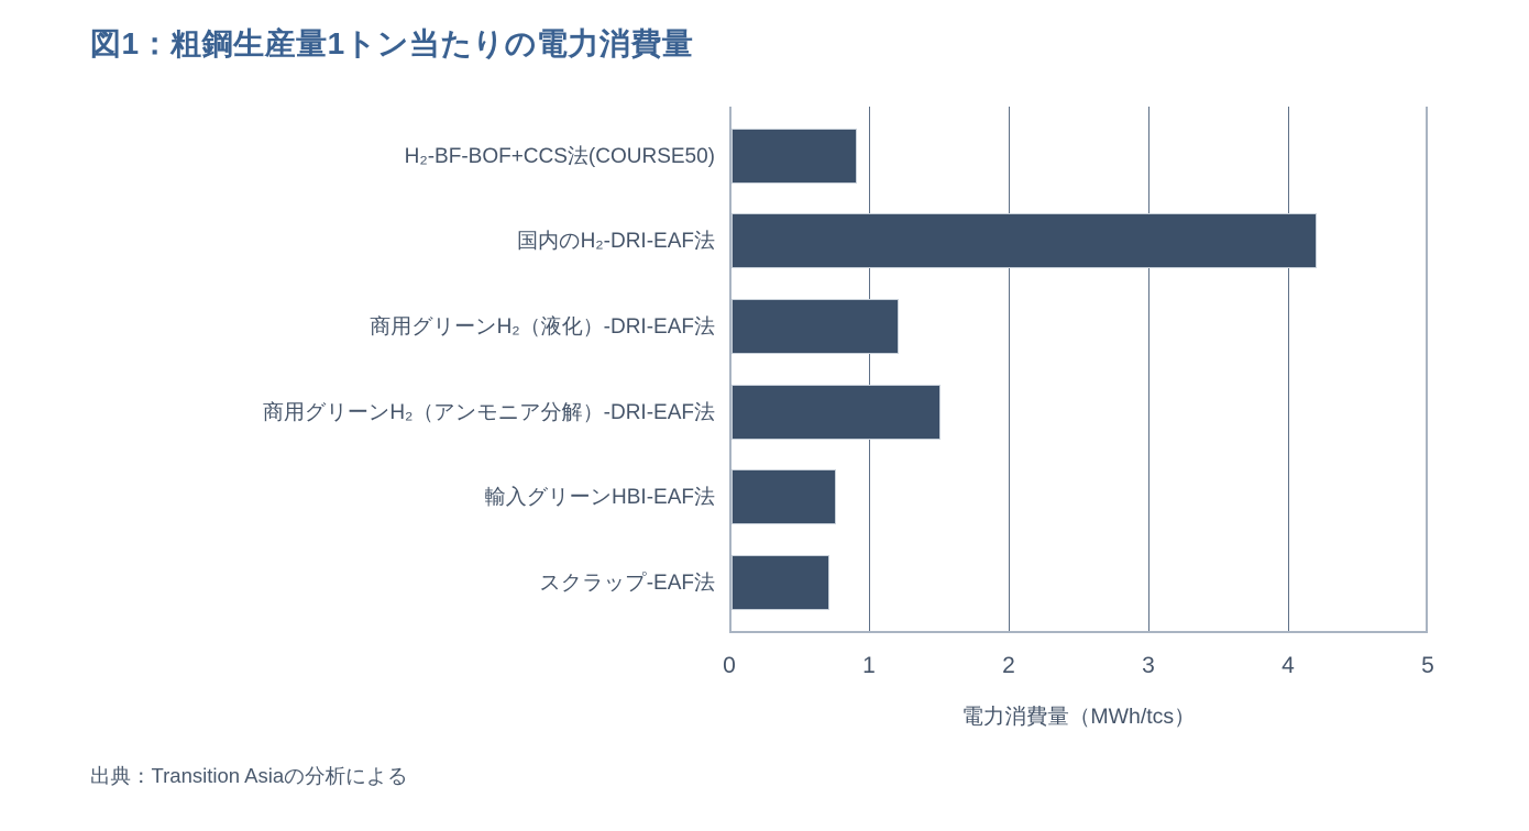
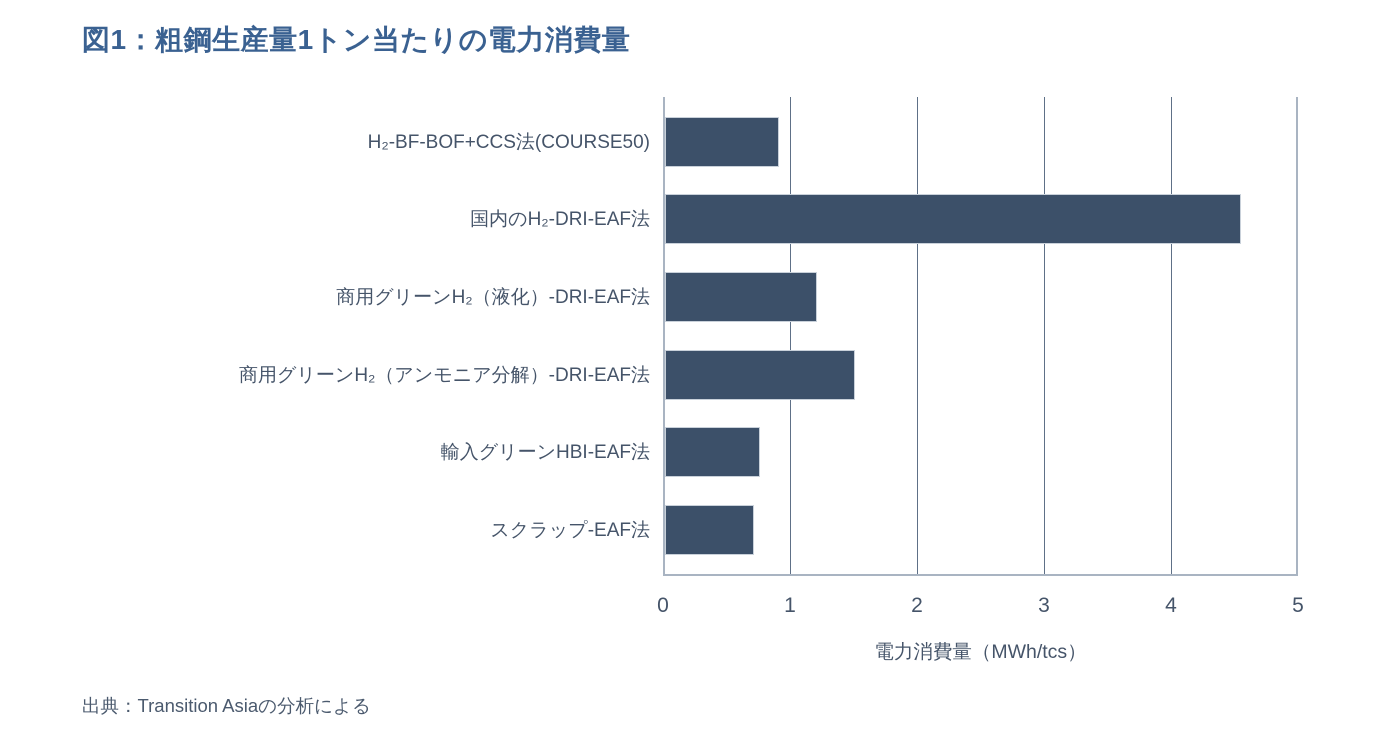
国内のH₂-DRI-EAF法: 4.20 -> 4.55
